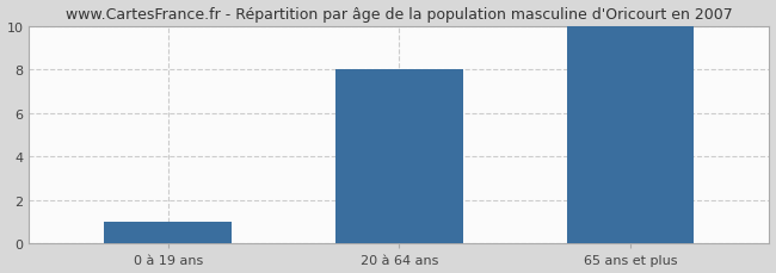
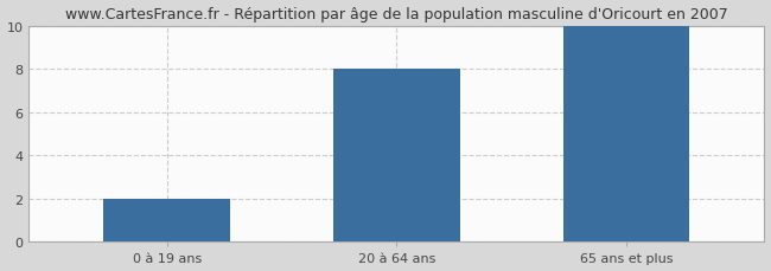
0 à 19 ans: 1 -> 2
